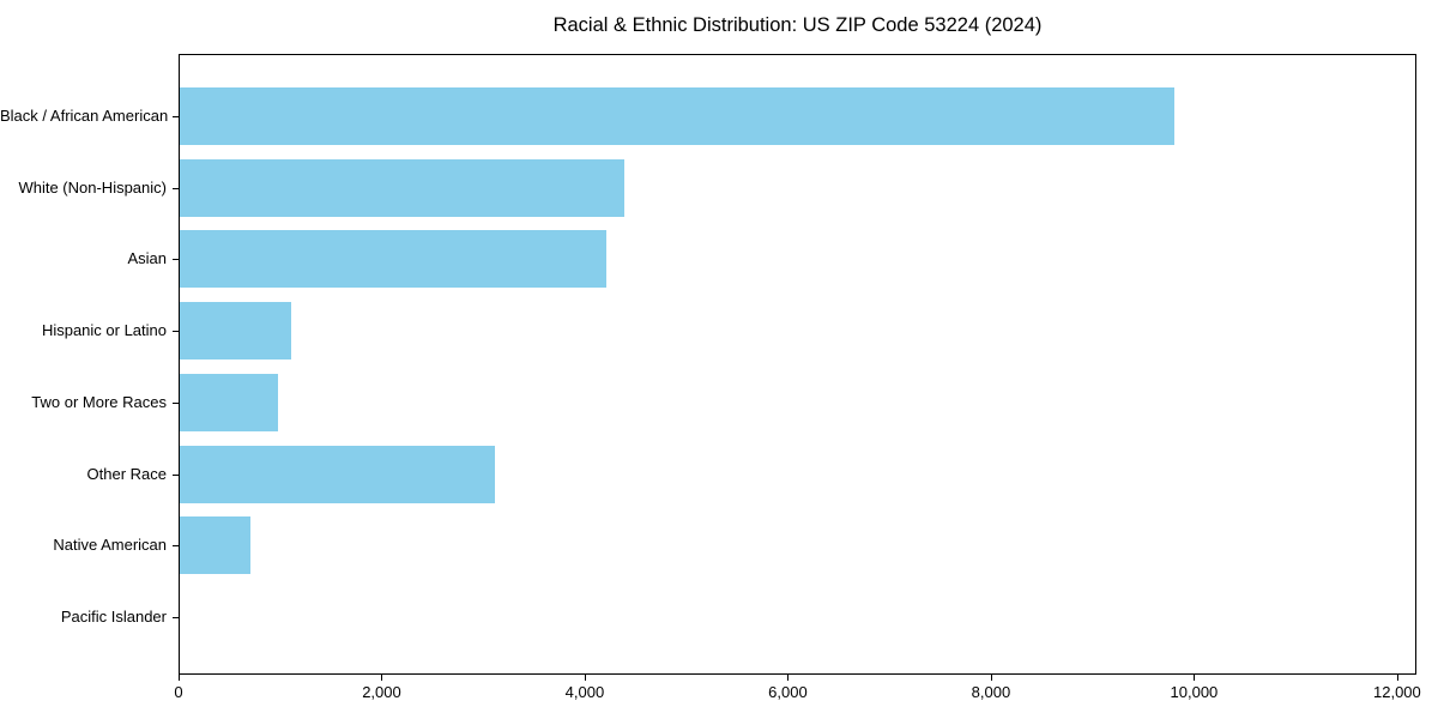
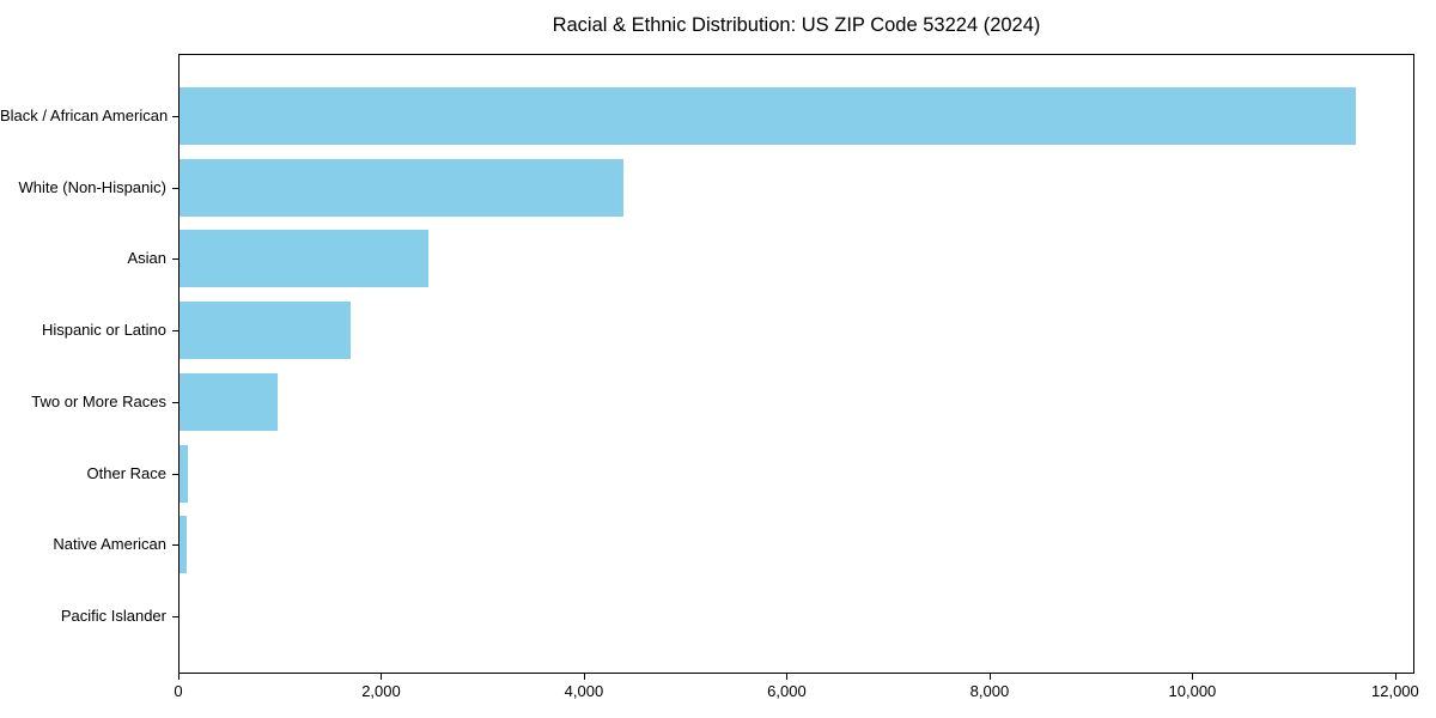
Black / African American: 9800 -> 11600
Asian: 4200 -> 2500
Hispanic or Latino: 1100 -> 1700
Other Race: 3100 -> 100
Native American: 700 -> 100
